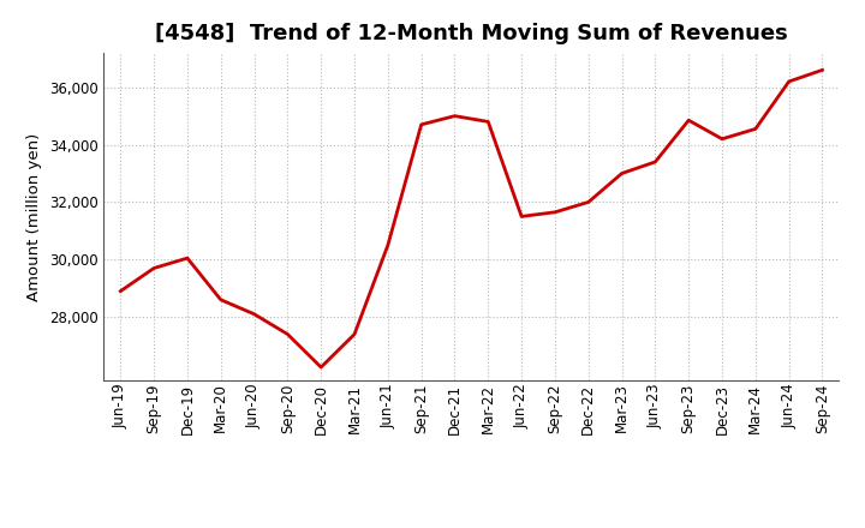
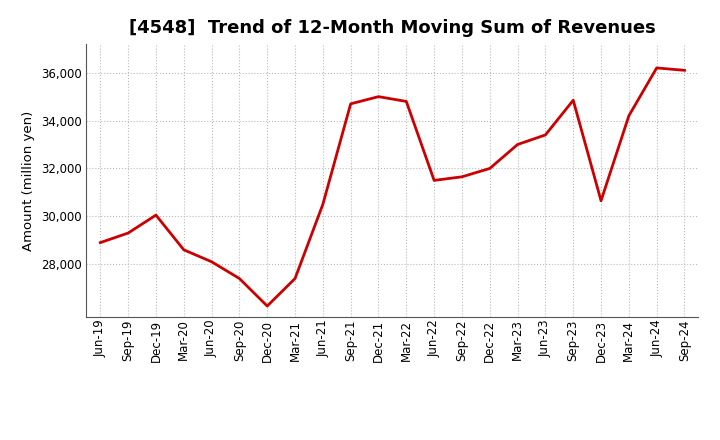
Sep-19: 29,700 -> 29,300
Dec-23: 34,200 -> 30,650
Mar-24: 34,550 -> 34,200
Sep-24: 36,600 -> 36,100
